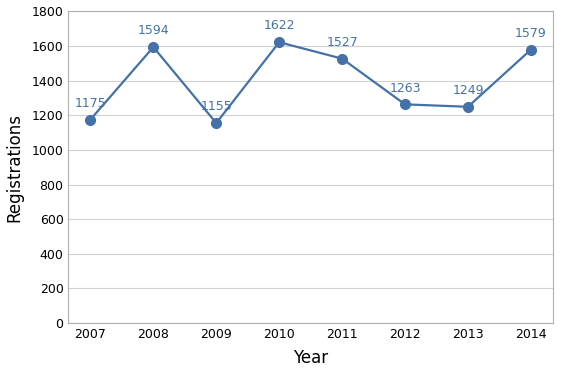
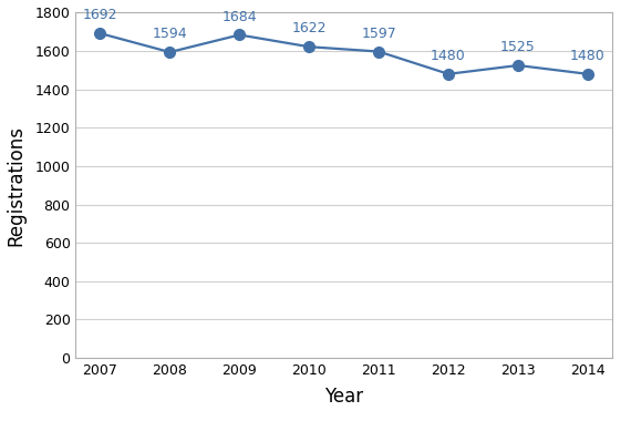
2007: 1175 -> 1692
2009: 1155 -> 1684
2011: 1527 -> 1597
2012: 1263 -> 1480
2013: 1249 -> 1525
2014: 1579 -> 1480
